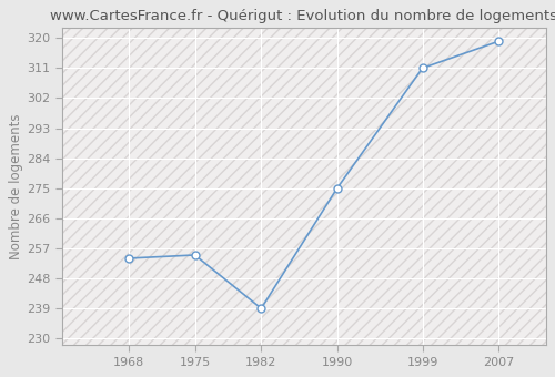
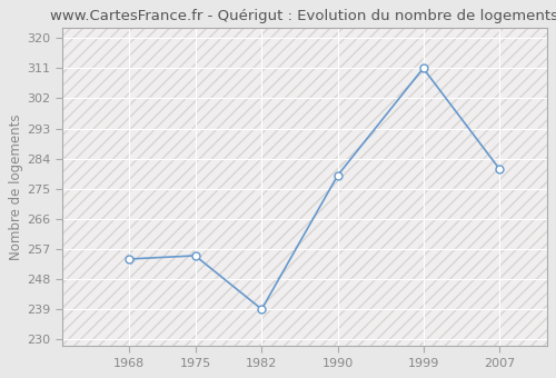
1990: 275 -> 279
2007: 319 -> 281
